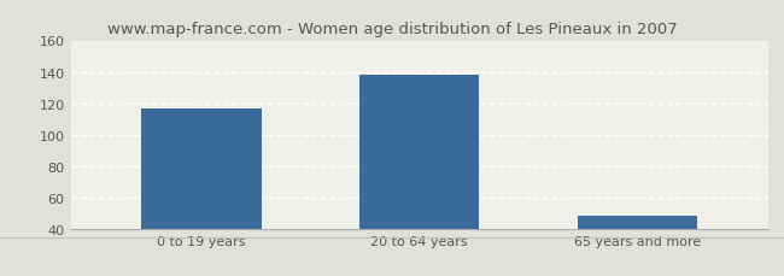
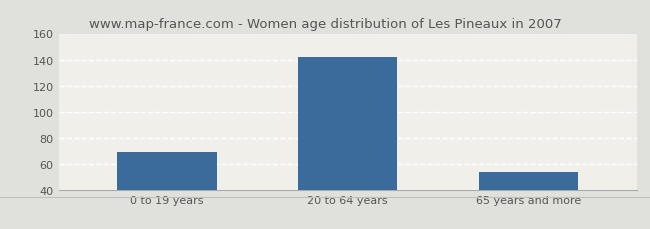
0 to 19 years: 117 -> 69
20 to 64 years: 138 -> 142
65 years and more: 48 -> 54
